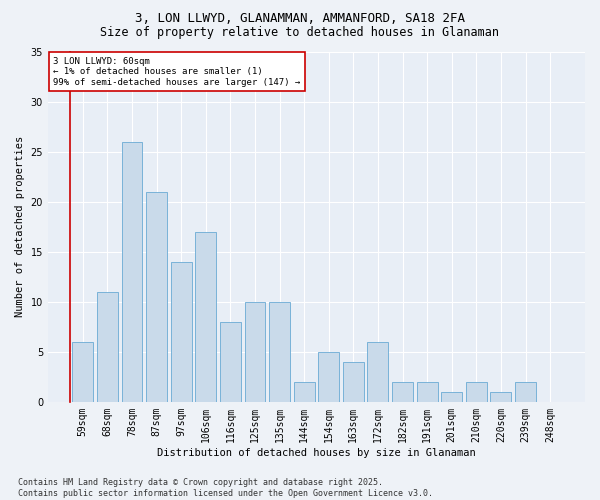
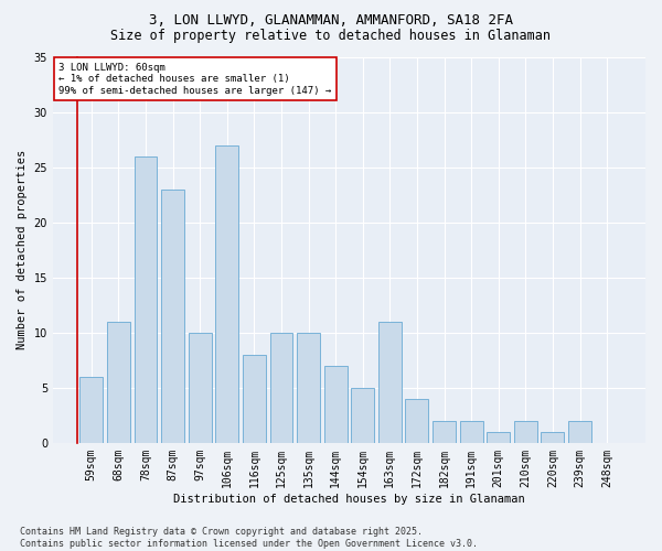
87sqm: 21 -> 23
97sqm: 14 -> 10
106sqm: 17 -> 27
144sqm: 2 -> 7
163sqm: 4 -> 11
172sqm: 6 -> 4
